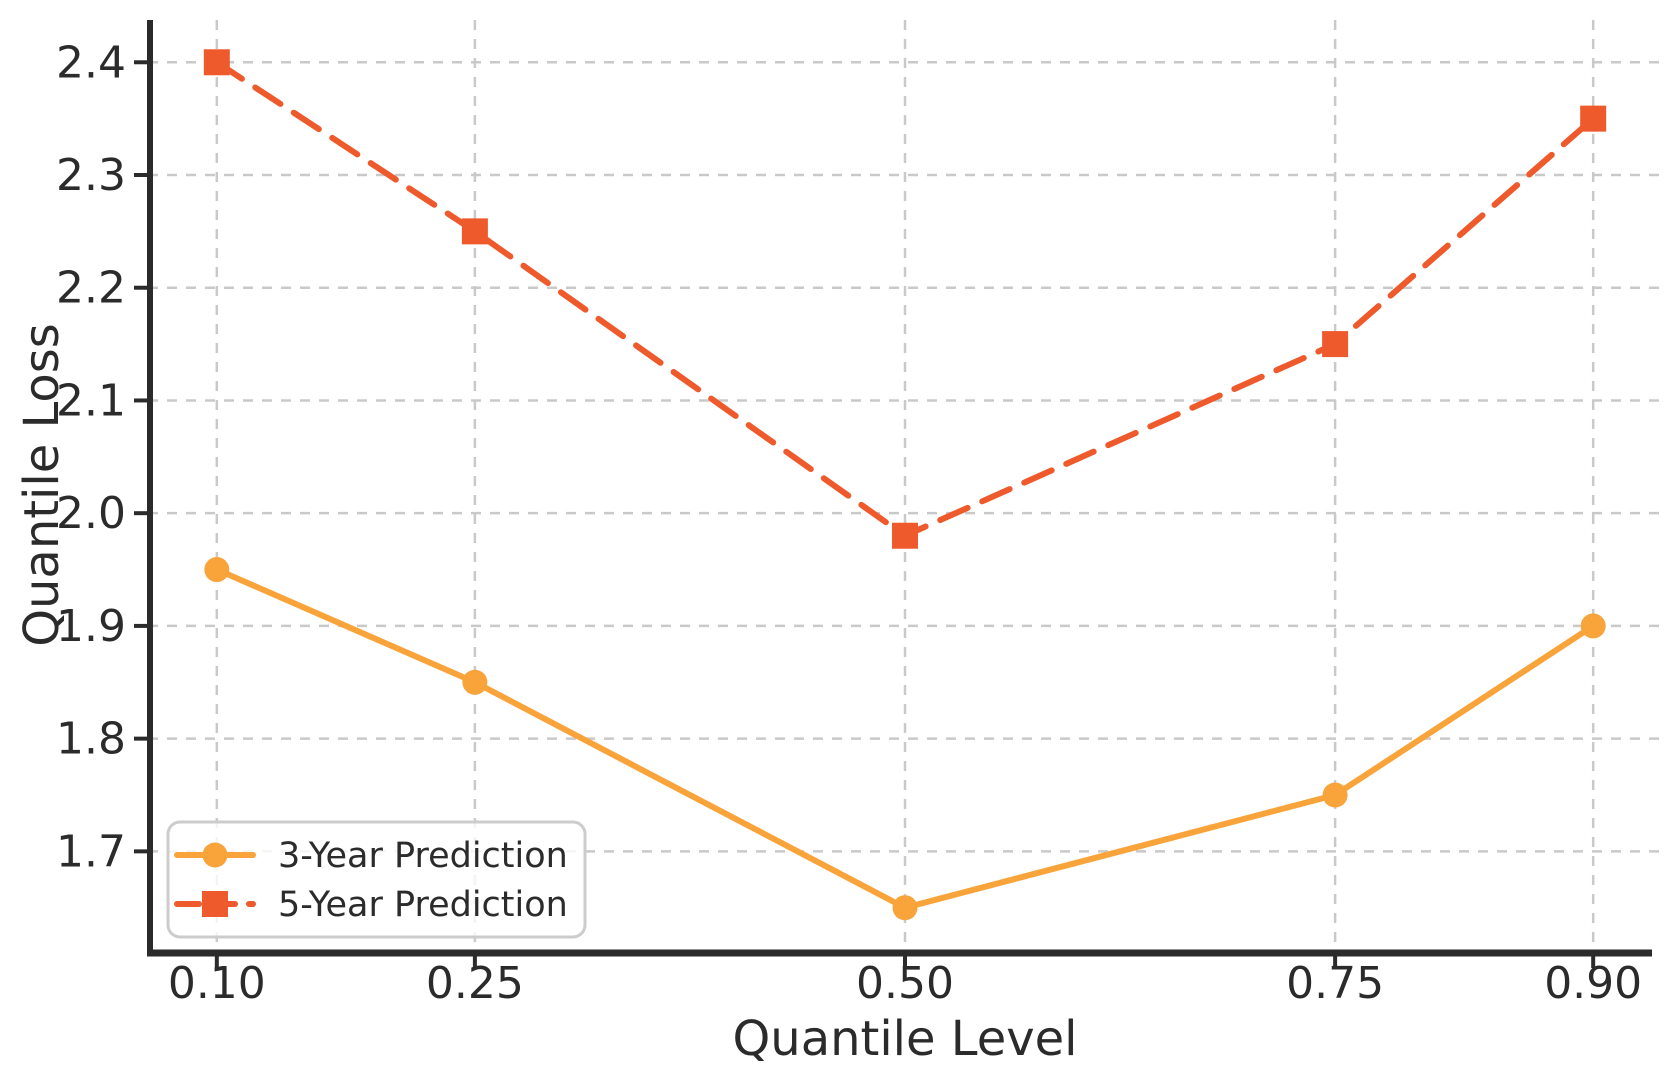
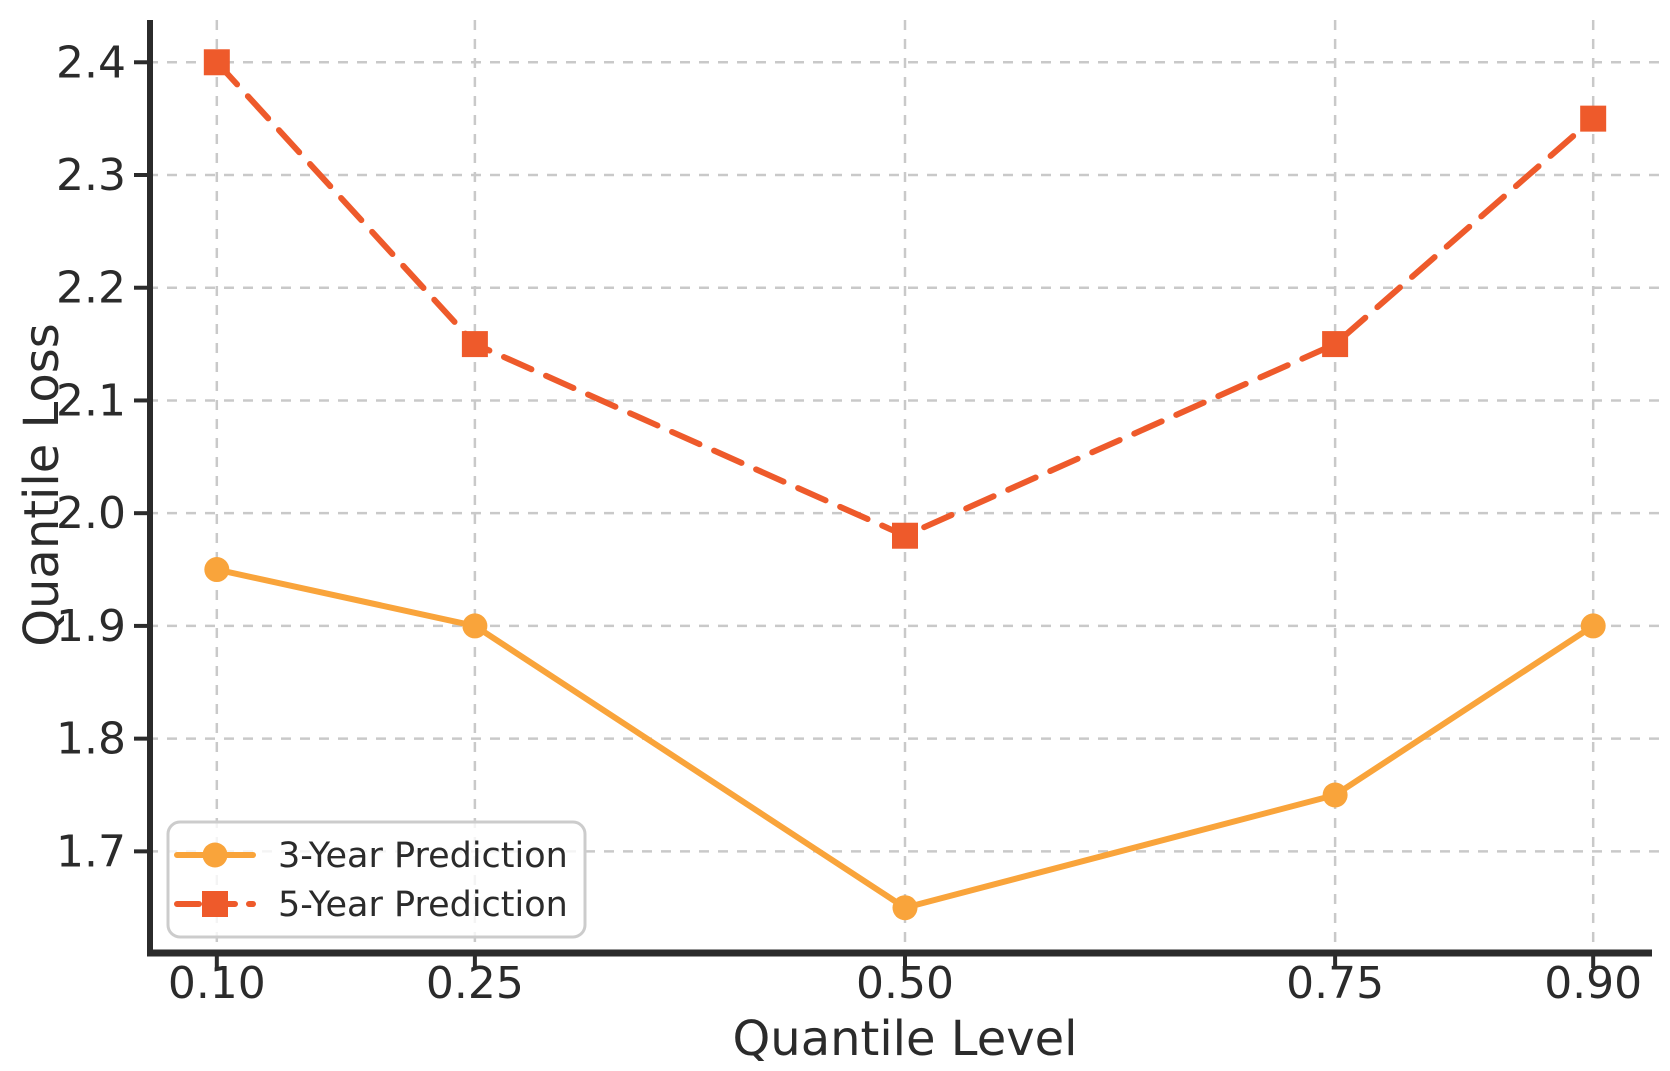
3-Year Prediction/0.25: 1.85 -> 1.90
5-Year Prediction/0.25: 2.25 -> 2.15
